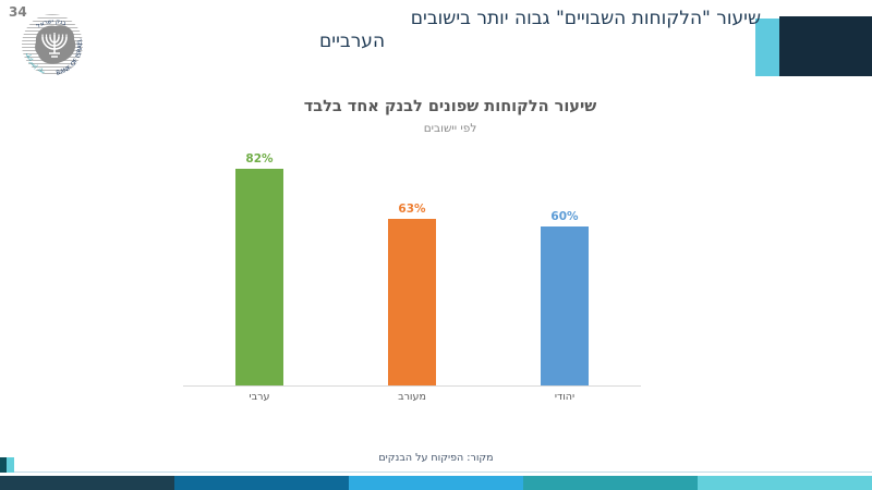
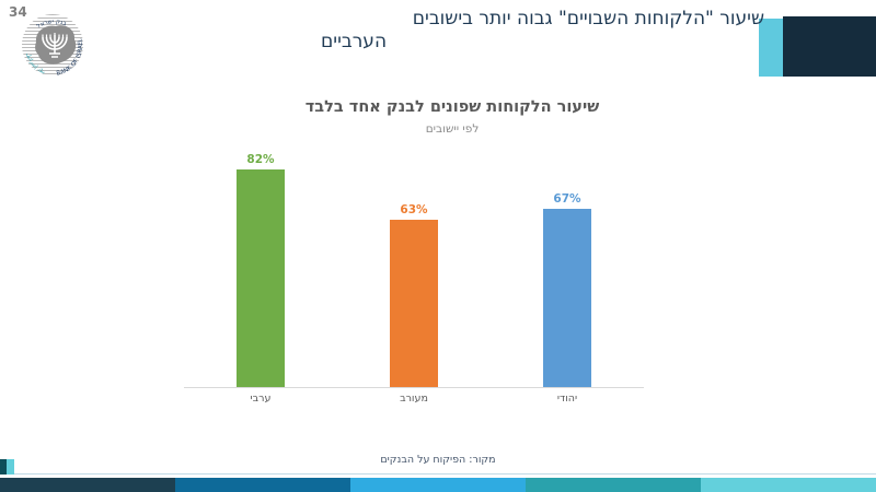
יהודי: 60% -> 67%
